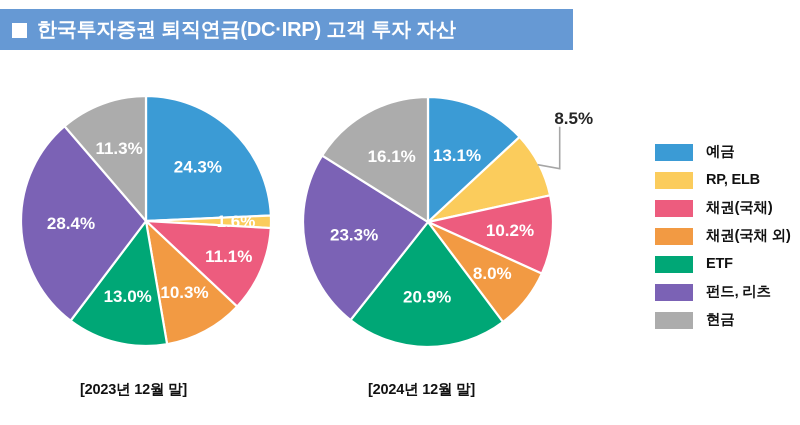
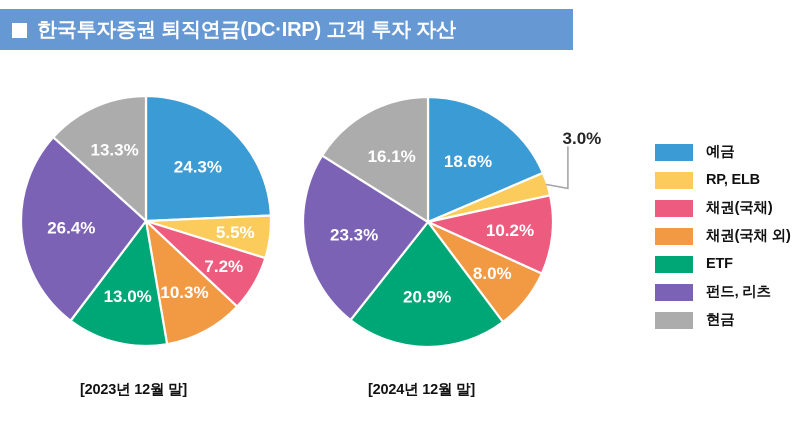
[2023년 12월 말]/RP, ELB: 1.6% -> 5.5%
[2023년 12월 말]/채권(국채): 11.1% -> 7.2%
[2023년 12월 말]/펀드, 리츠: 28.4% -> 26.4%
[2023년 12월 말]/현금: 11.3% -> 13.3%
[2024년 12월 말]/예금: 13.1% -> 18.6%
[2024년 12월 말]/RP, ELB: 8.5% -> 3.0%
